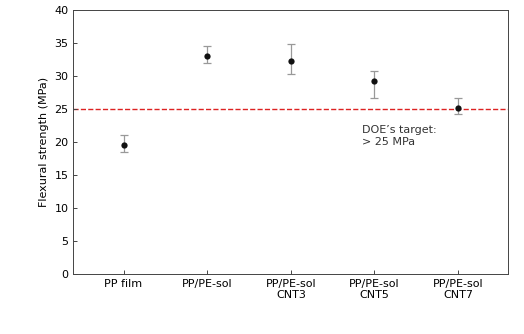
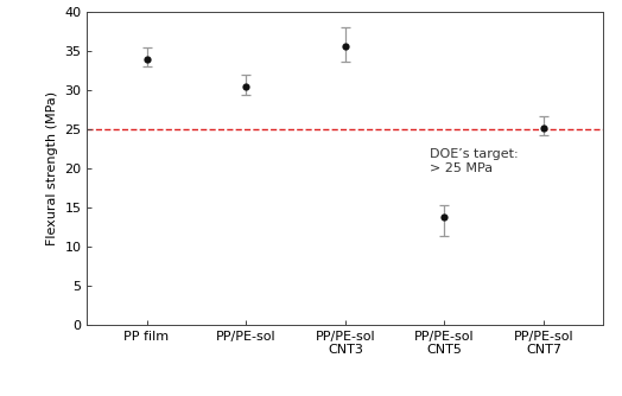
PP film: 19.5 -> 34.0
PP/PE-sol: 33.0 -> 30.4
PP/PE-sol CNT3: 32.3 -> 35.6
PP/PE-sol CNT5: 29.2 -> 13.8
